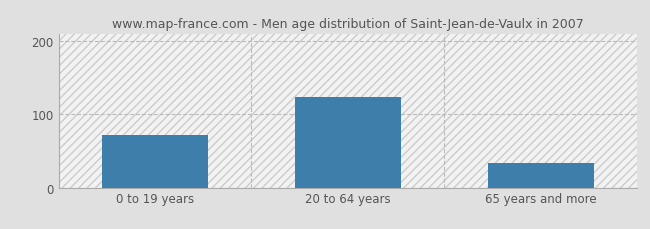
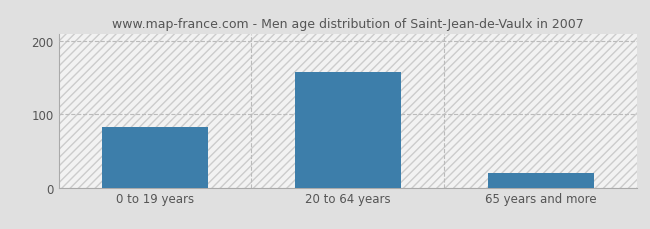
0 to 19 years: 72 -> 82
20 to 64 years: 124 -> 158
65 years and more: 34 -> 20
